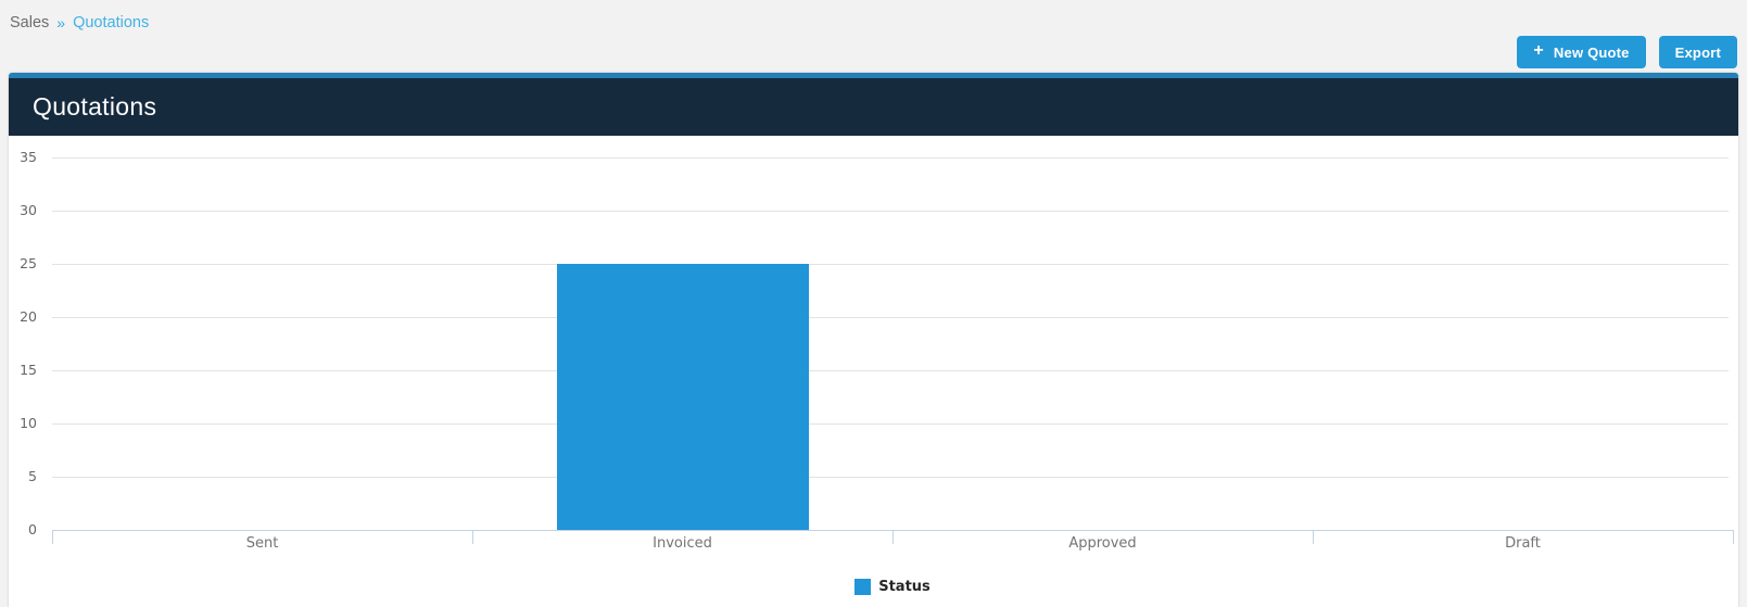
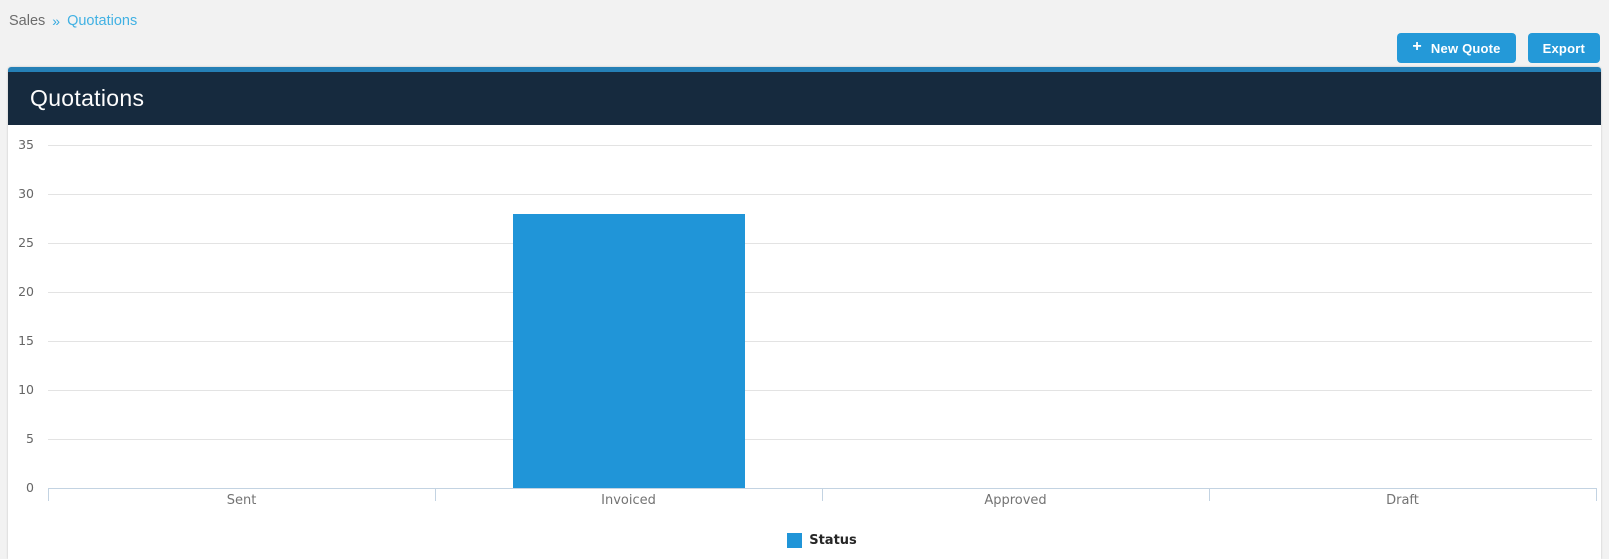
Invoiced: 25 -> 28
